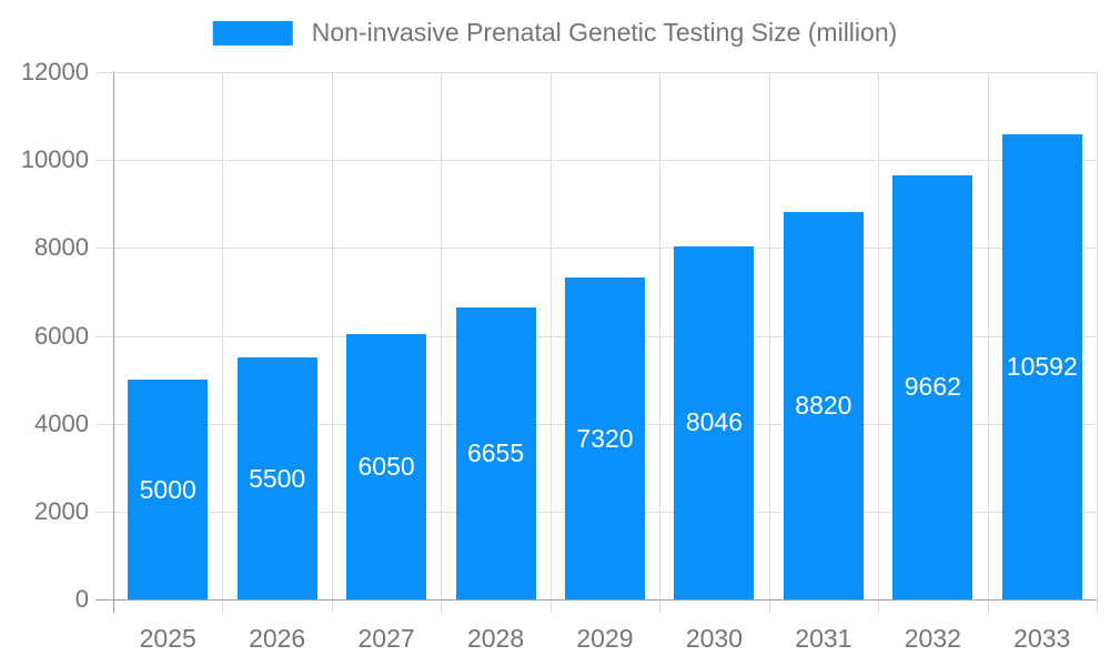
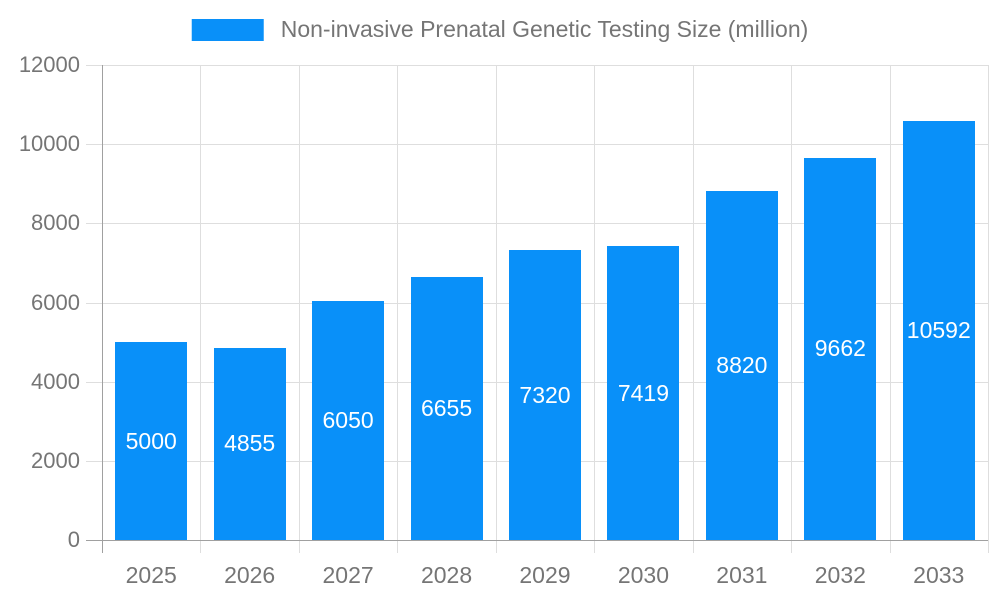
2026: 5500 -> 4855
2030: 8046 -> 7419
